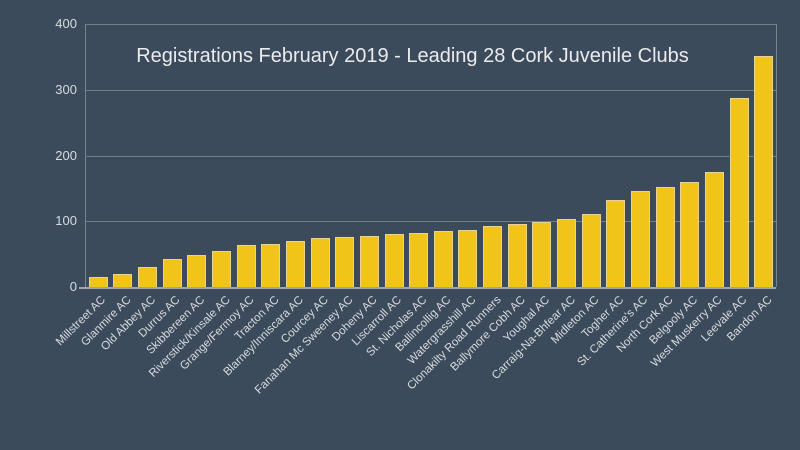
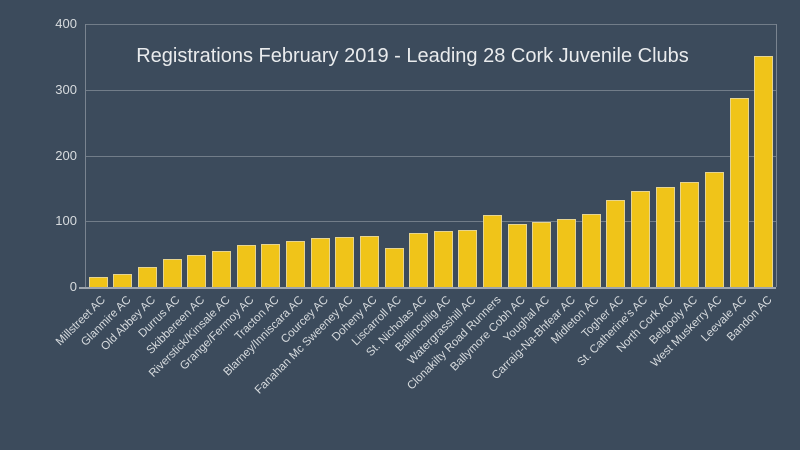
Liscarroll AC: 80 -> 60
Clonakilty Road Runners: 90 -> 110
